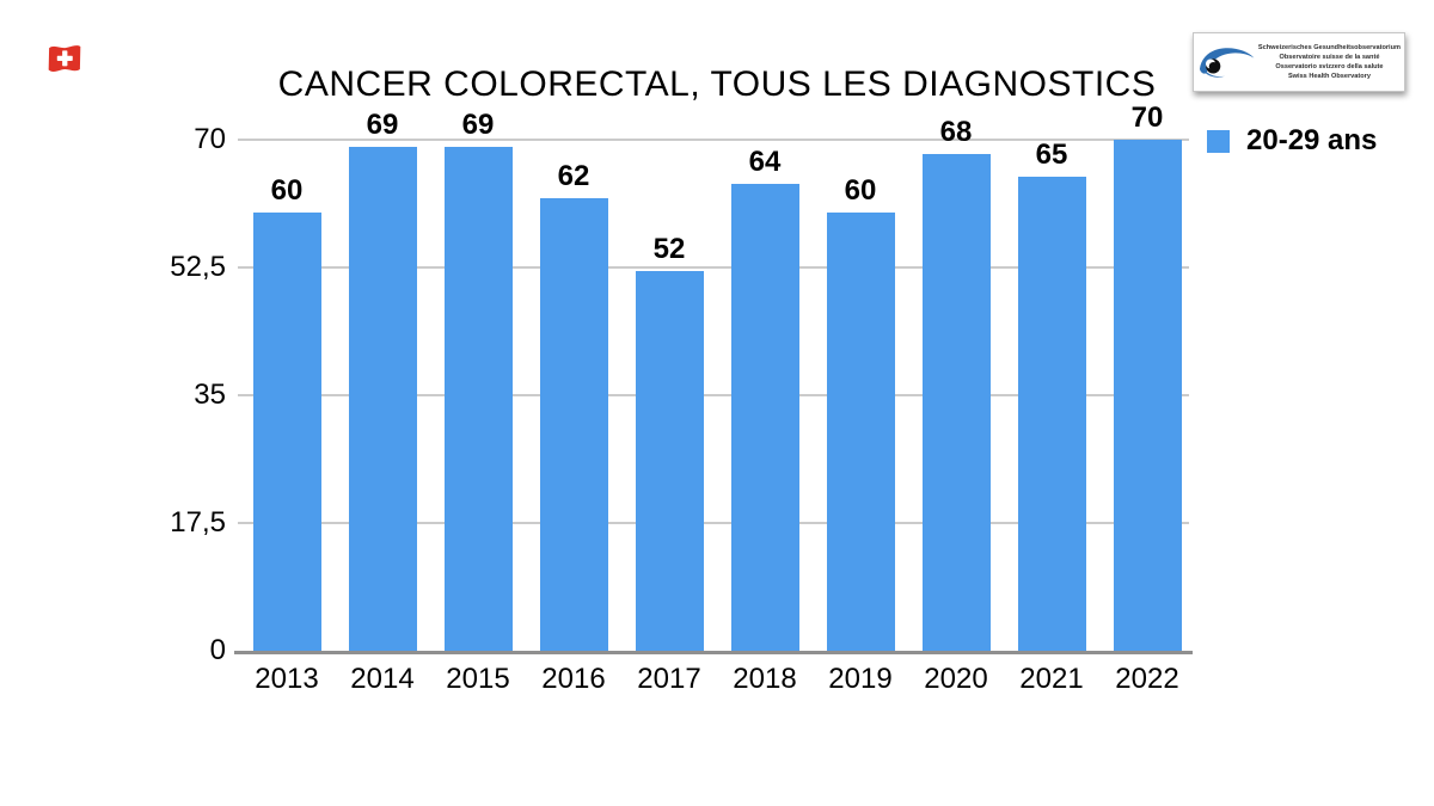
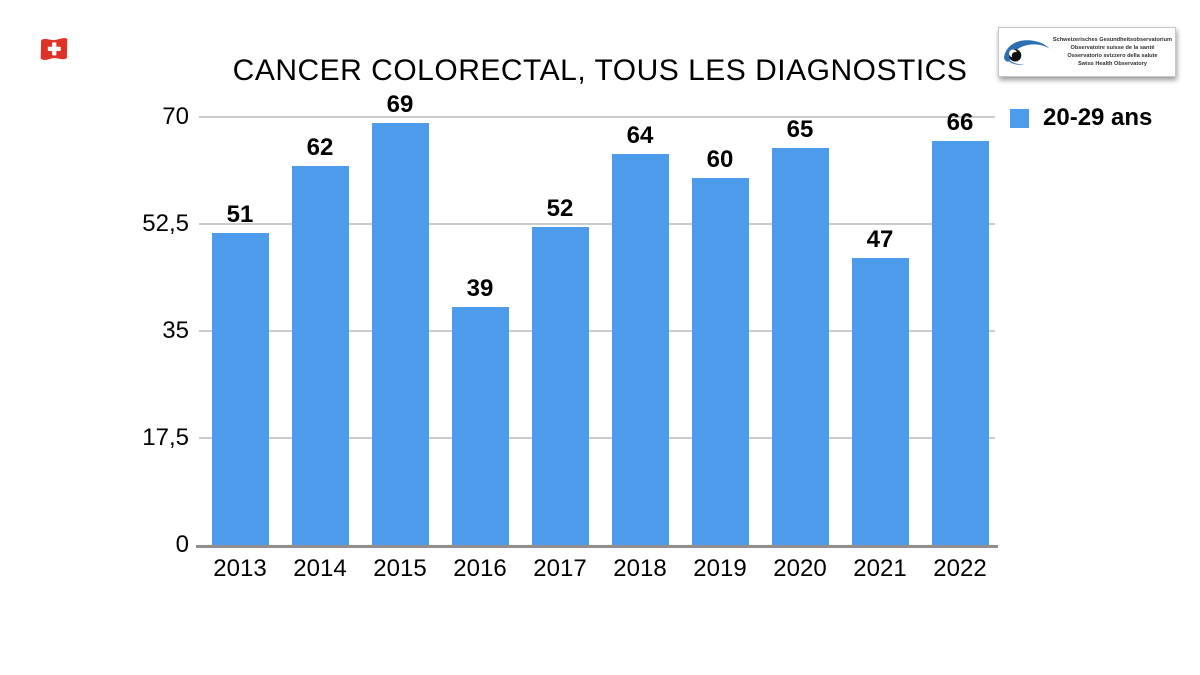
2013: 60 -> 51
2014: 69 -> 62
2016: 62 -> 39
2020: 68 -> 65
2021: 65 -> 47
2022: 70 -> 66
